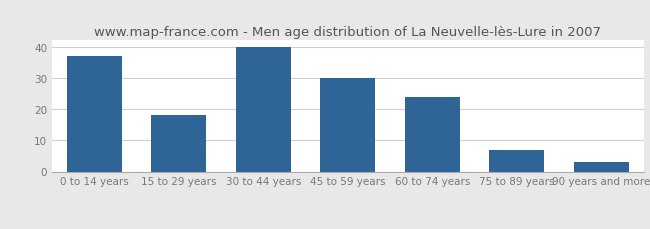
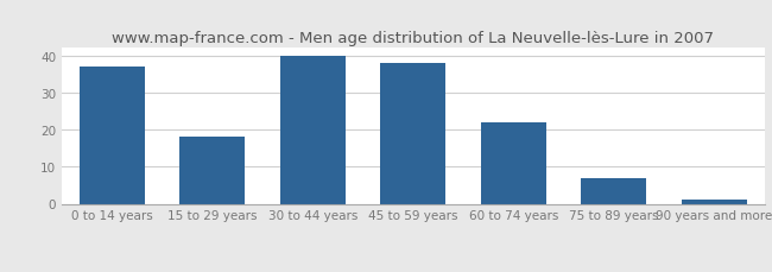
45 to 59 years: 30 -> 38
60 to 74 years: 24 -> 22
90 years and more: 3 -> 1
